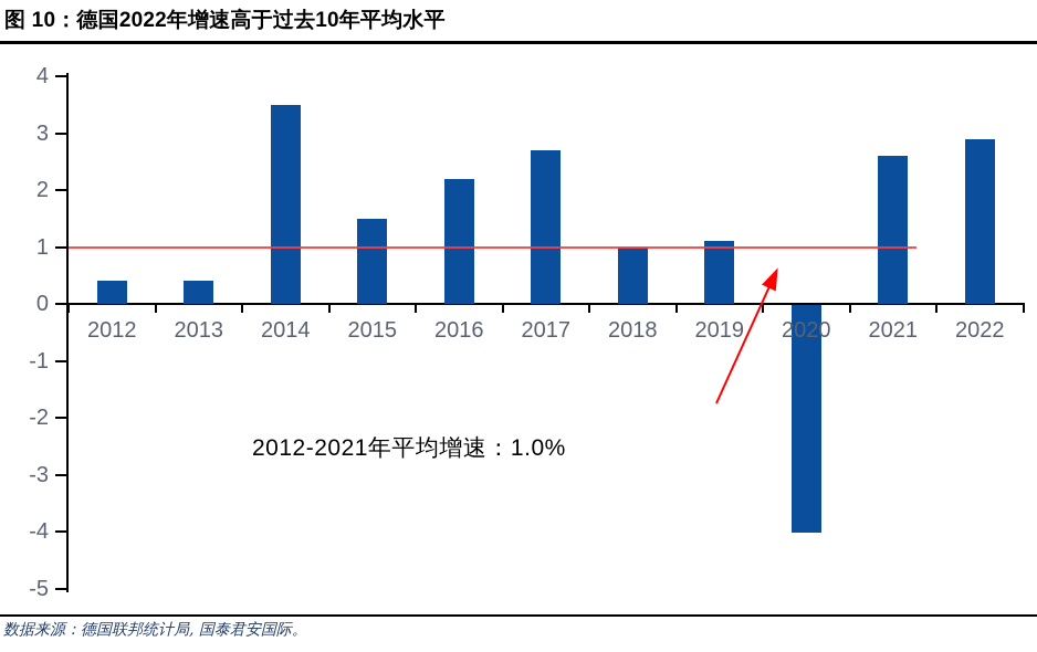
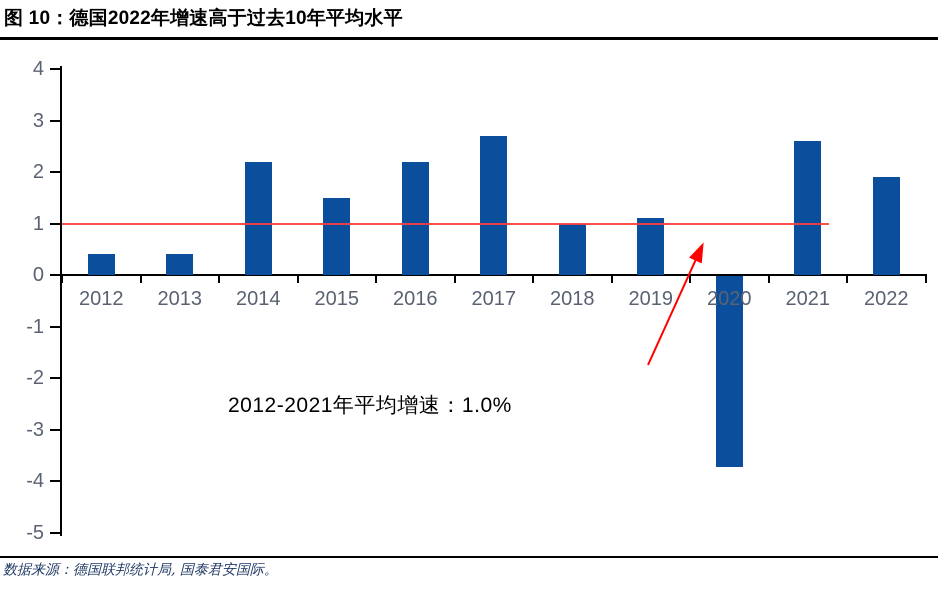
2014: 3.5 -> 2.2
2020: -4.0 -> -3.7
2022: 2.9 -> 1.9
